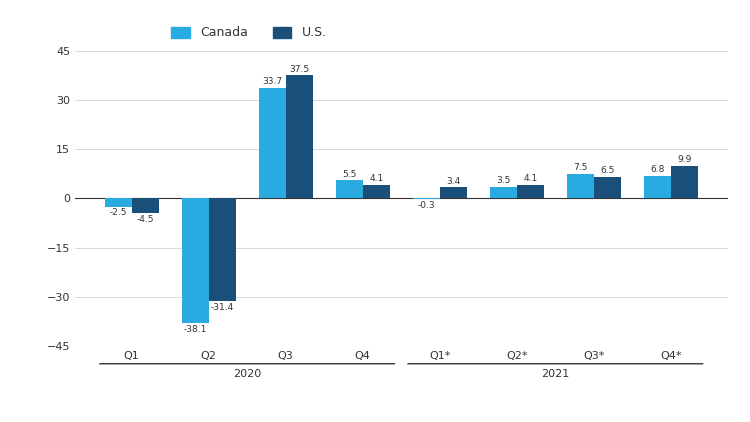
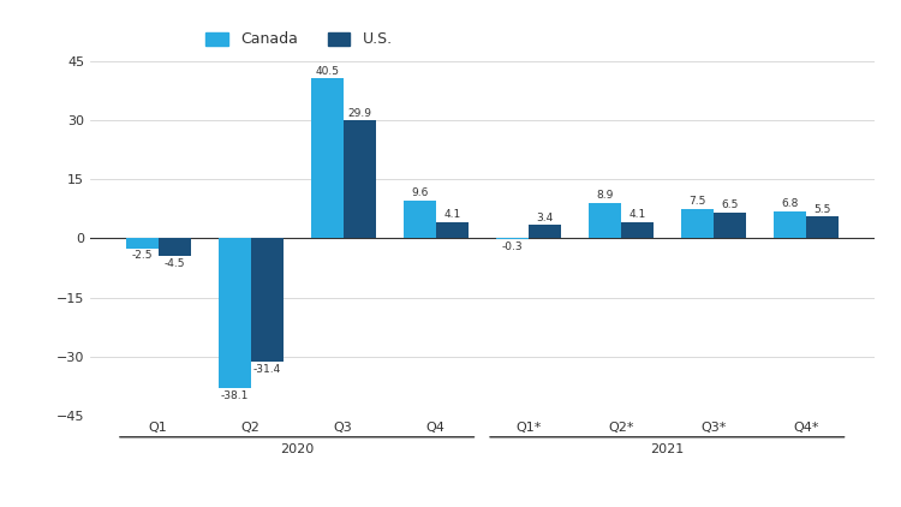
Canada/Q3: 33.7 -> 40.5
U.S./Q3: 37.5 -> 29.9
Canada/Q4: 5.5 -> 9.6
Canada/Q2*: 3.5 -> 8.9
U.S./Q4*: 9.9 -> 5.5
